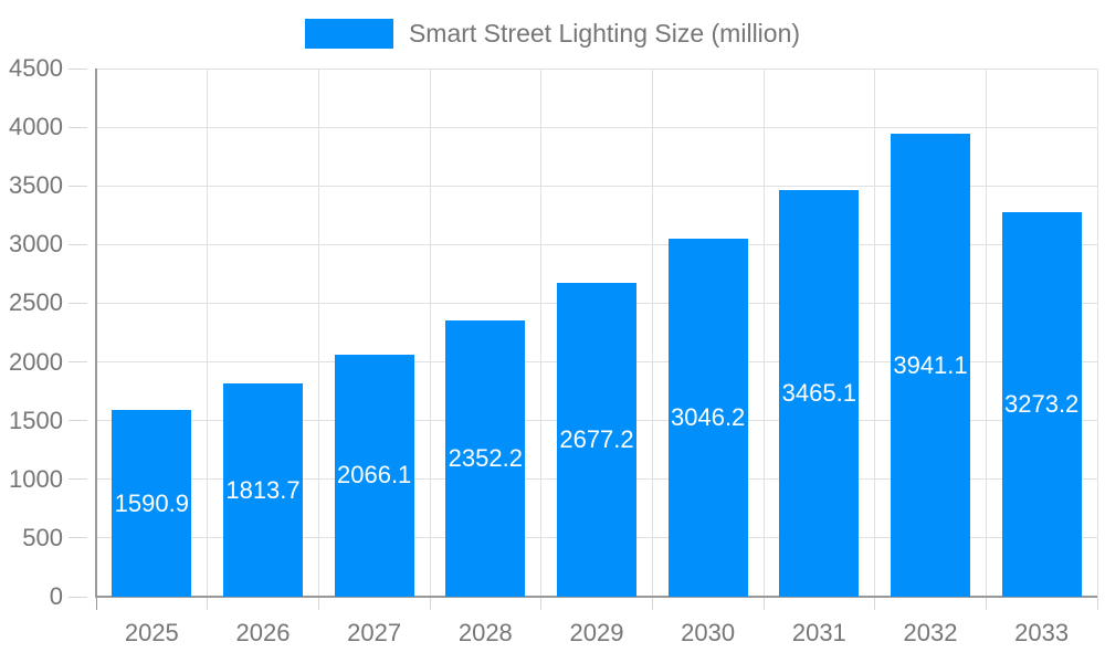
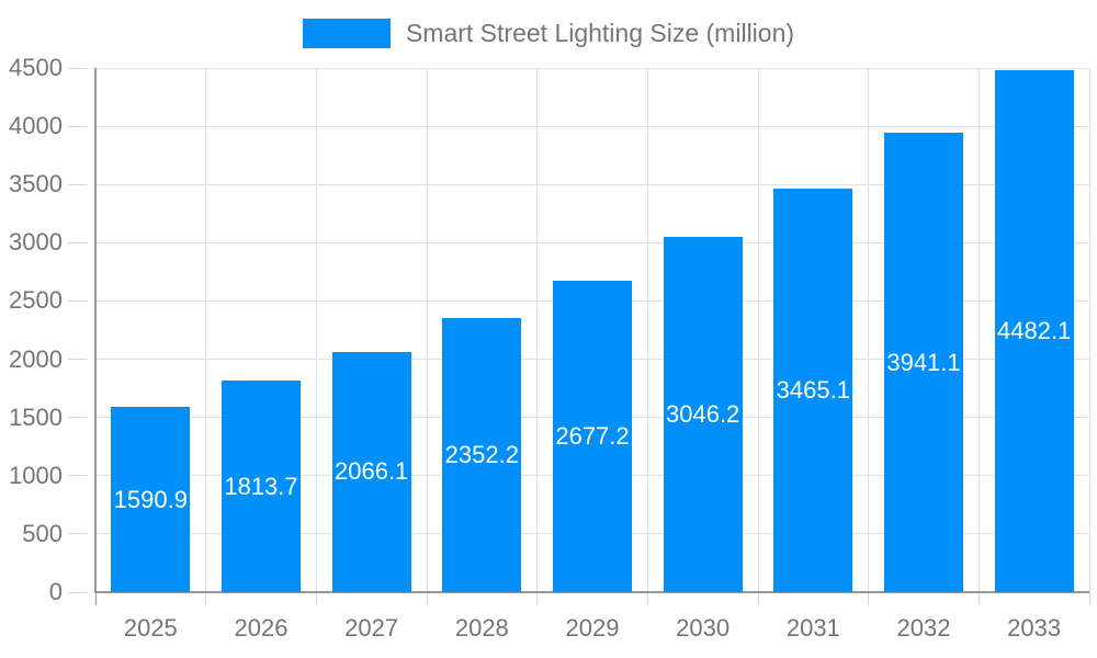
2033: 3273.2 -> 4482.1
